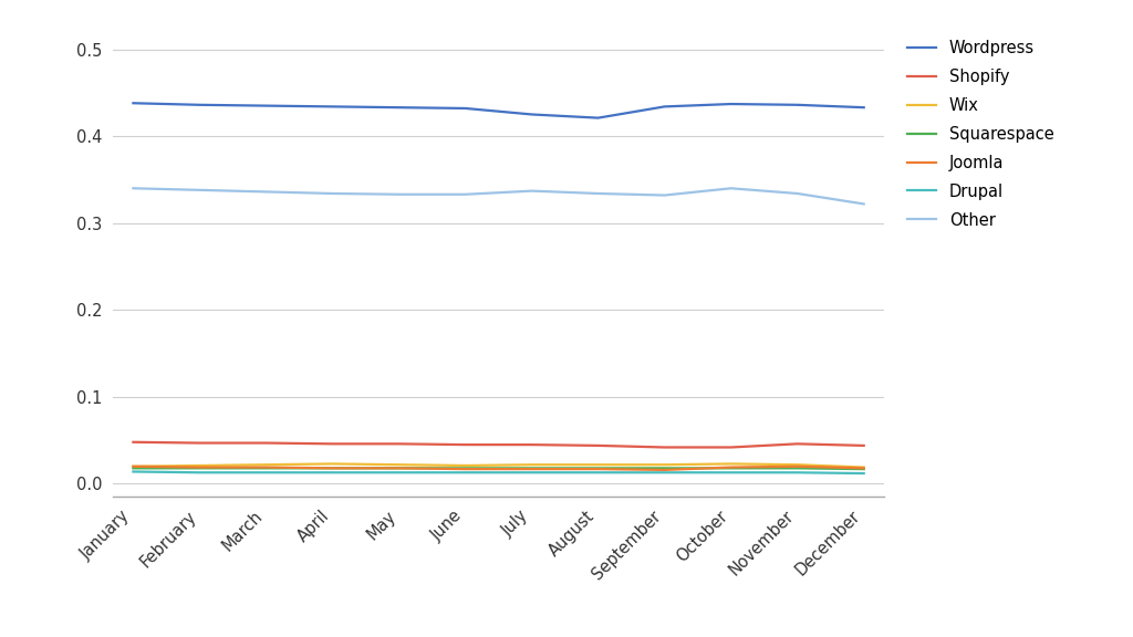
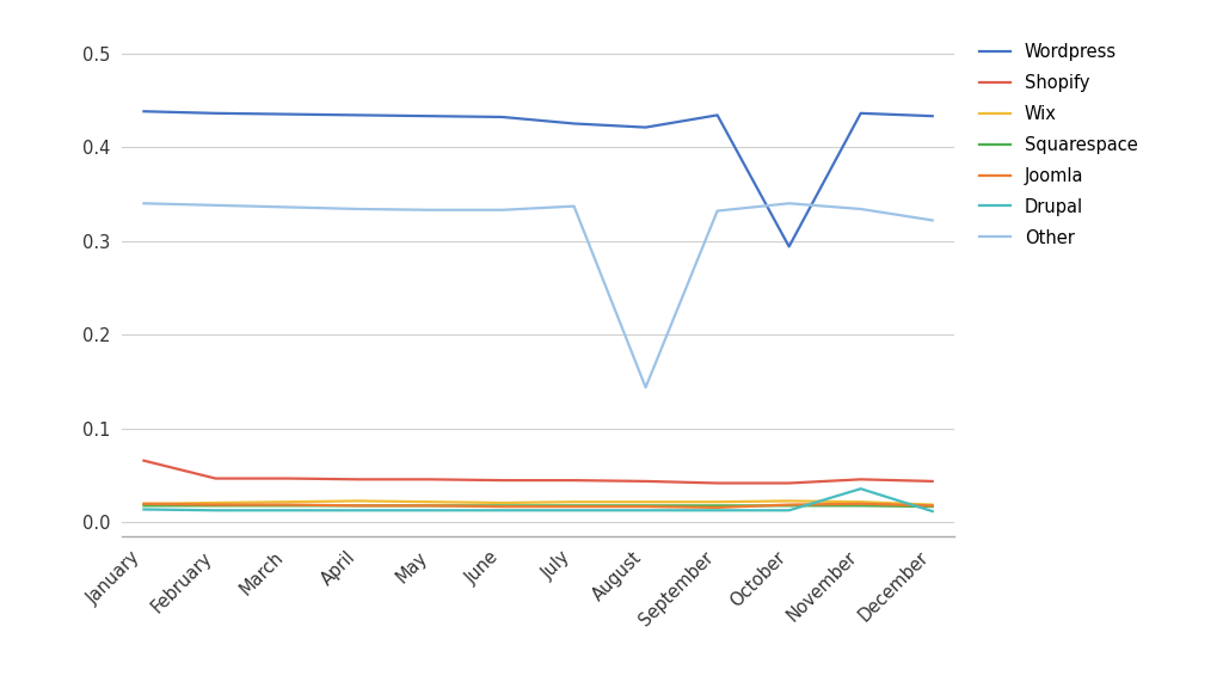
Shopify/January: 0.048 -> 0.066
Other/August: 0.334 -> 0.144
Wordpress/October: 0.437 -> 0.294
Drupal/November: 0.013 -> 0.036
